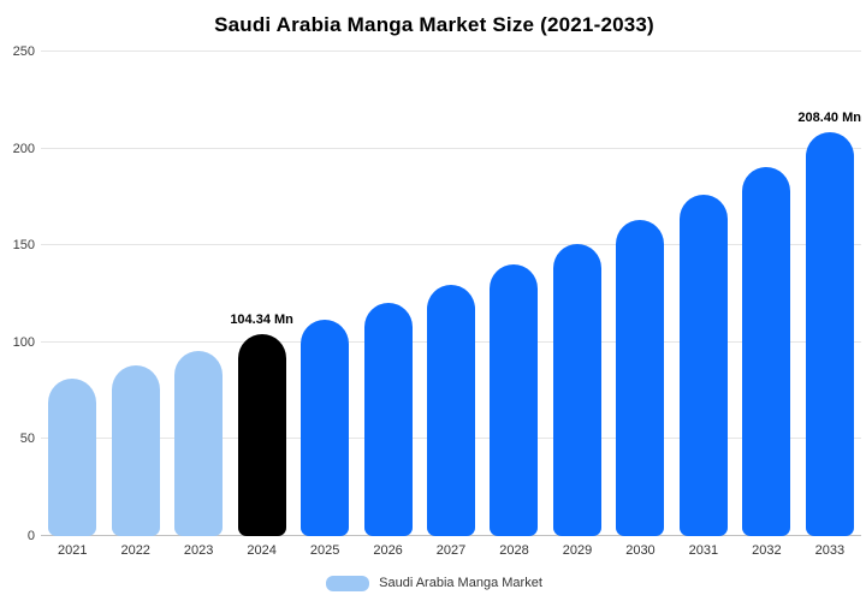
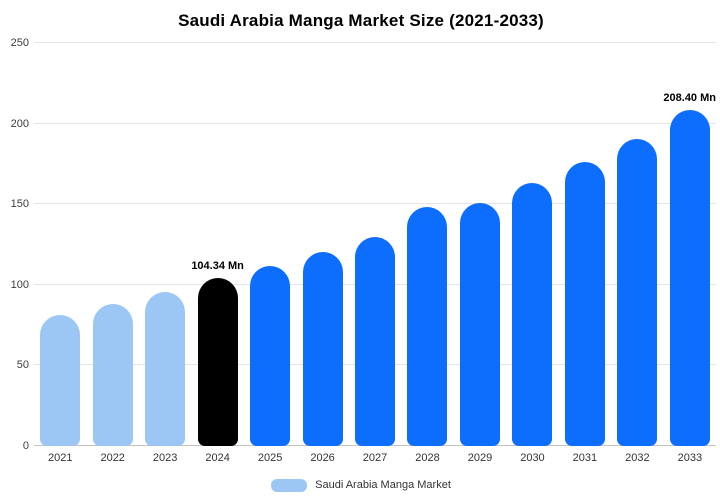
2028: 140 -> 148
